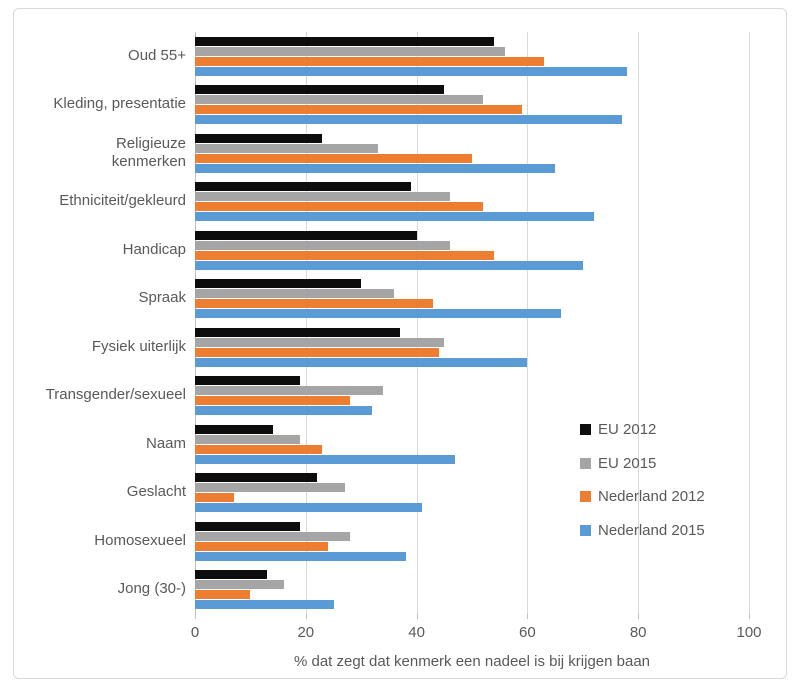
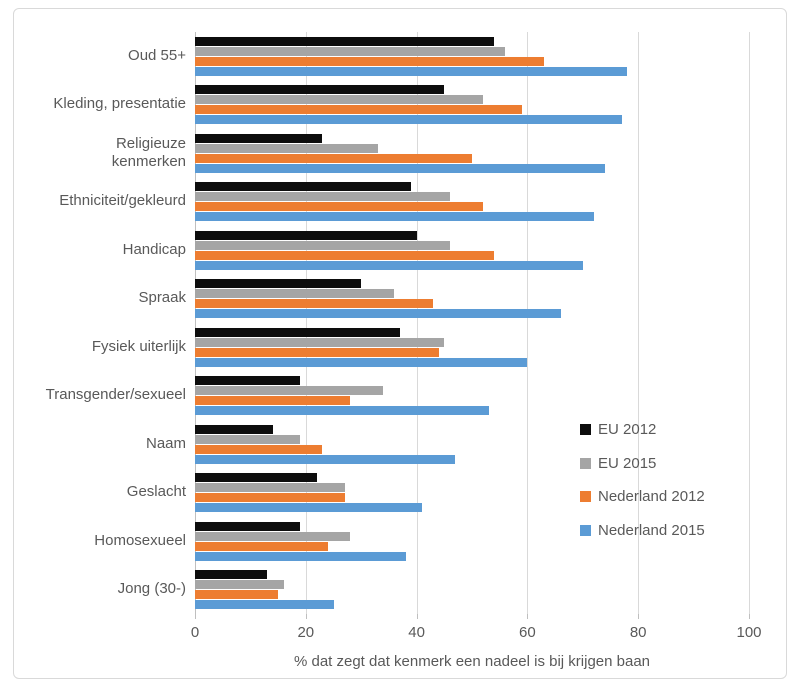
Nederland 2015/Religieuze kenmerken: 65 -> 74
Nederland 2015/Transgender/sexueel: 32 -> 53
Nederland 2012/Geslacht: 7 -> 27
Nederland 2012/Jong (30-): 10 -> 15
